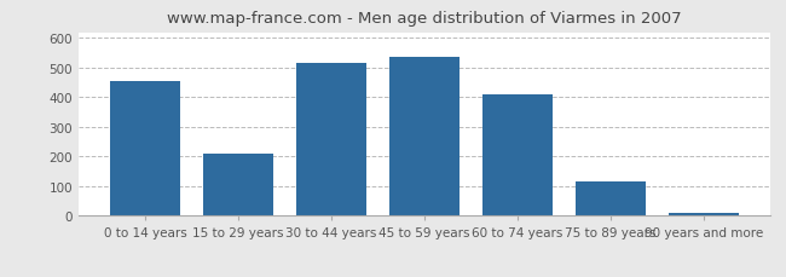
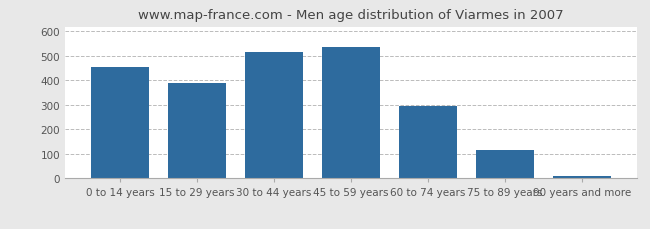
15 to 29 years: 210 -> 390
60 to 74 years: 410 -> 297
